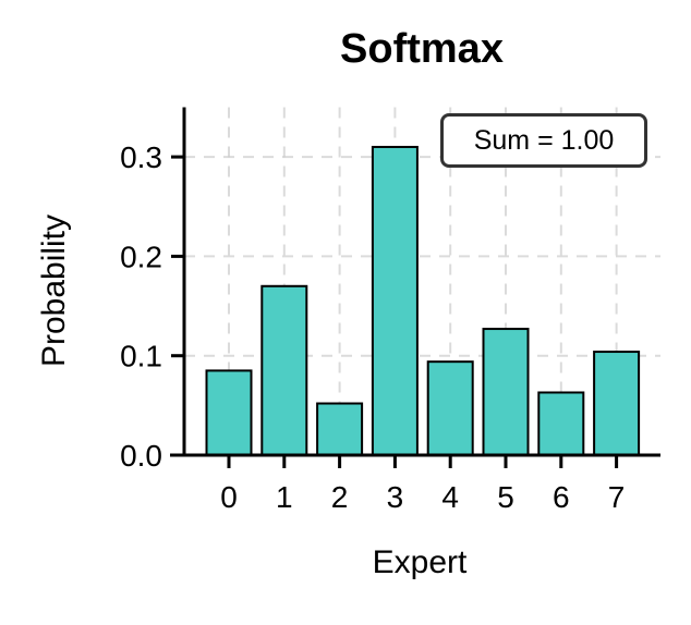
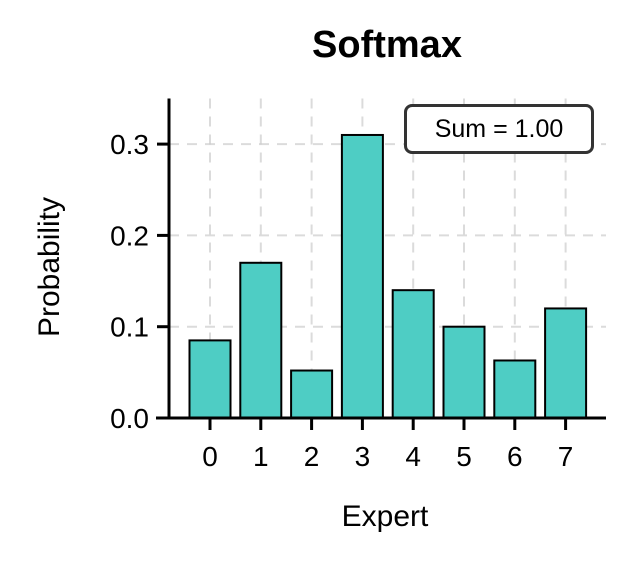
4: 0.09 -> 0.14
5: 0.13 -> 0.10
7: 0.10 -> 0.12
